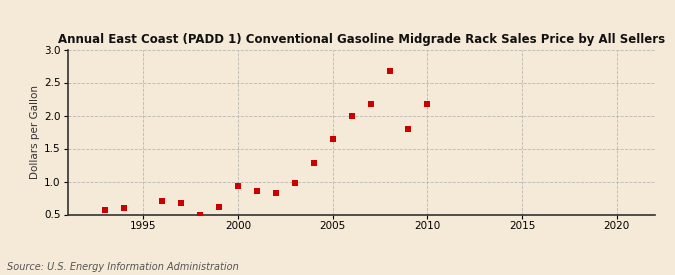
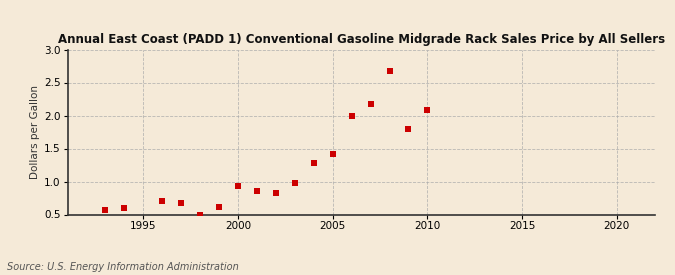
2005: 1.65 -> 1.42
2010: 2.18 -> 2.08
